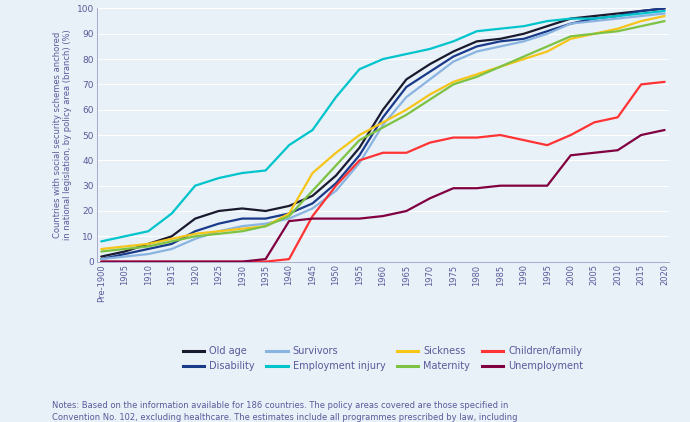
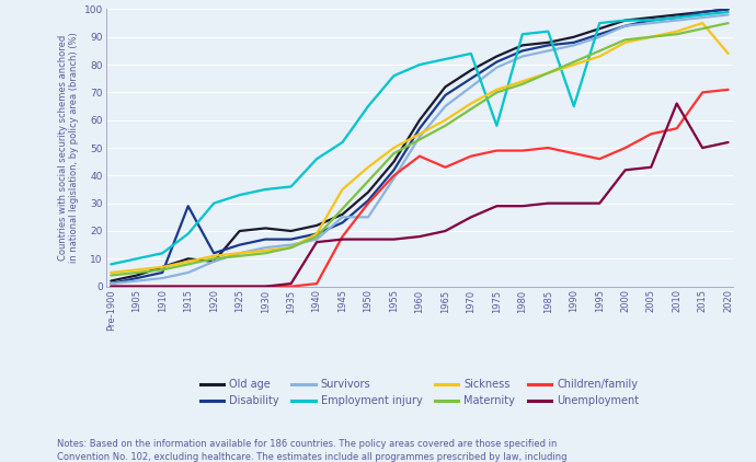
Disability/1915: 7 -> 29
Old age/1920: 17 -> 9
Survivors/1945: 21 -> 25
Survivors/1950: 28 -> 25
Children/family/1960: 43 -> 47
Employment injury/1975: 87 -> 58
Employment injury/1990: 93 -> 65
Unemployment/2010: 44 -> 66
Sickness/2020: 97 -> 84
